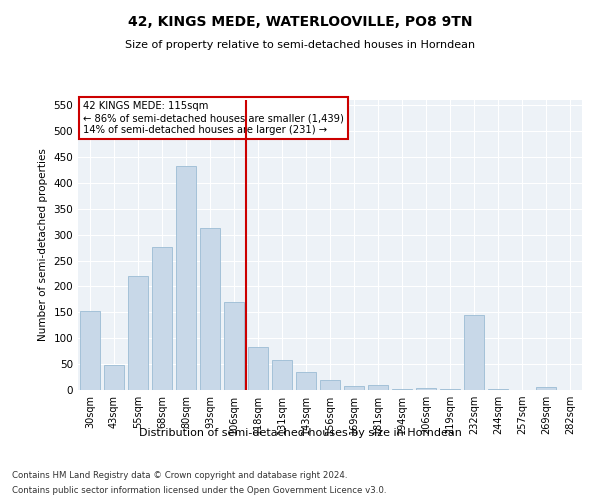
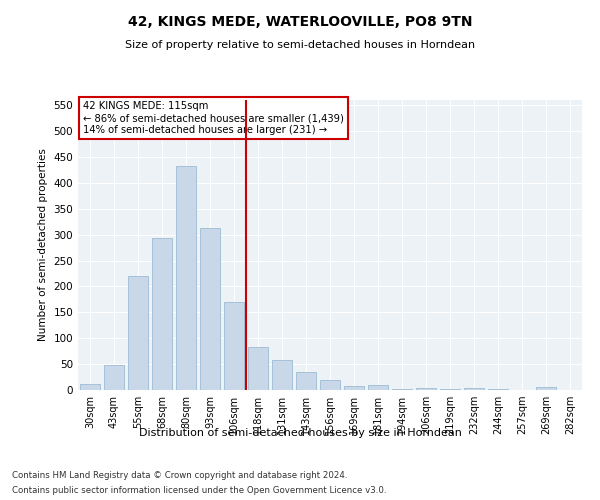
30sqm: 152 -> 12
68sqm: 276 -> 293
232sqm: 144 -> 4
